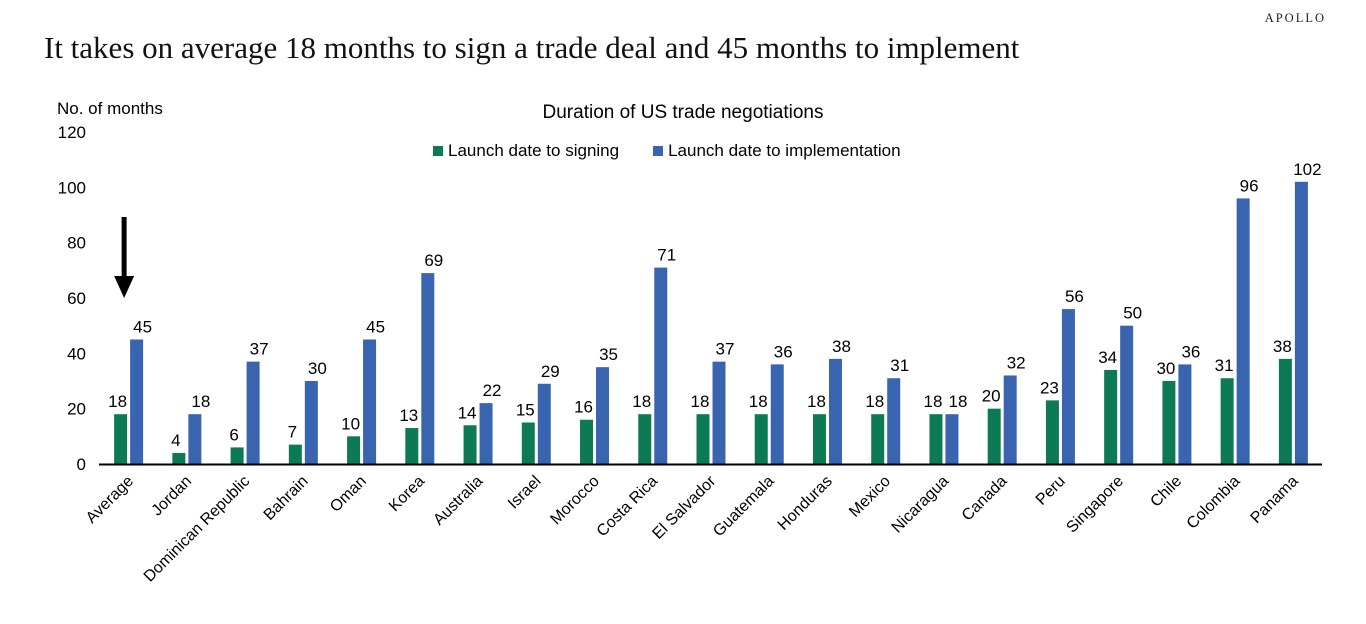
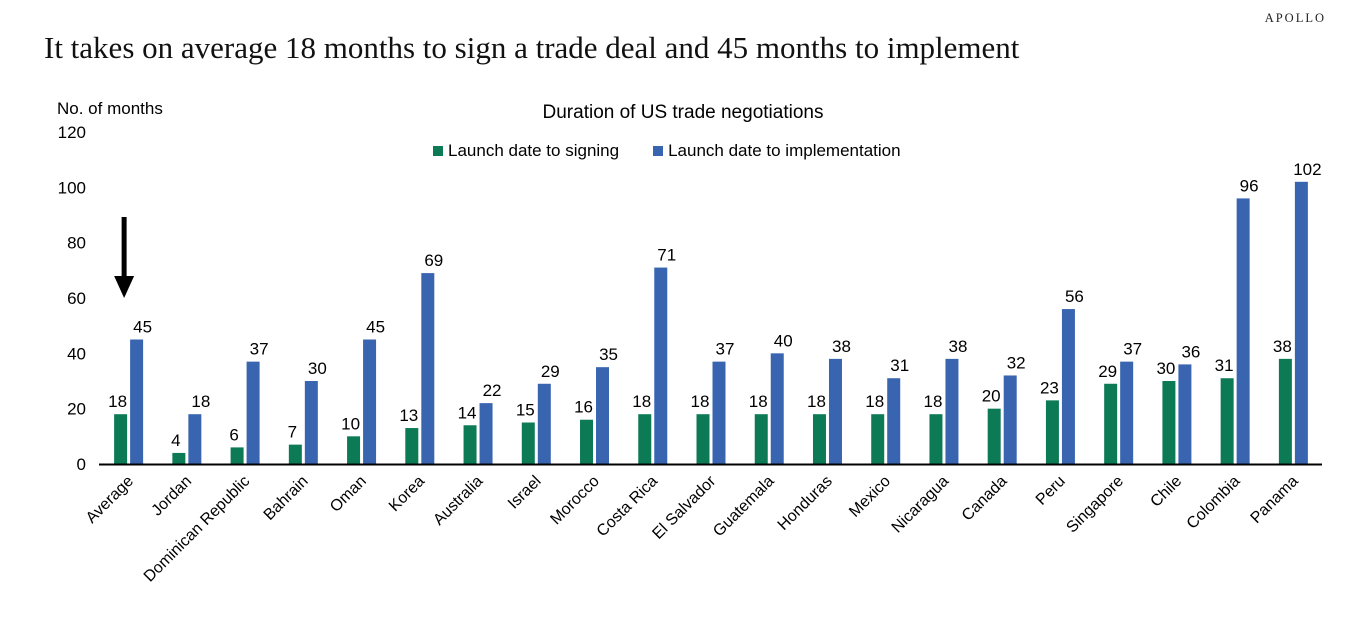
Launch date to implementation/Guatemala: 36 -> 40
Launch date to implementation/Nicaragua: 18 -> 38
Launch date to signing/Singapore: 34 -> 29
Launch date to implementation/Singapore: 50 -> 37
